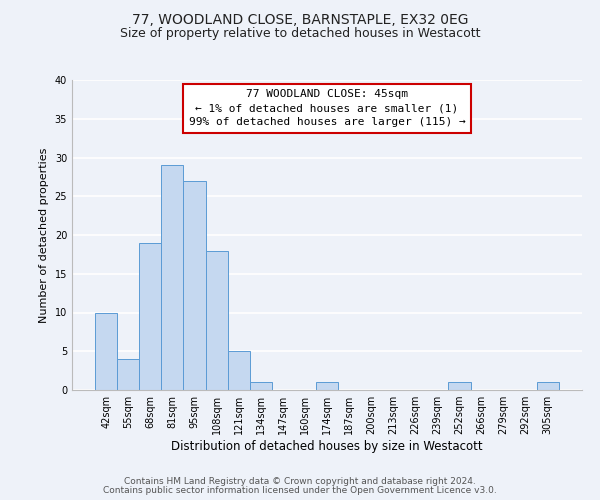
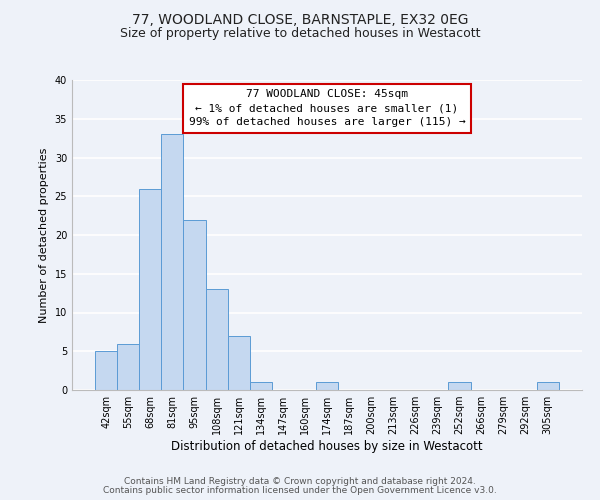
42sqm: 10 -> 5
55sqm: 4 -> 6
68sqm: 19 -> 26
81sqm: 29 -> 33
95sqm: 27 -> 22
108sqm: 18 -> 13
121sqm: 5 -> 7
